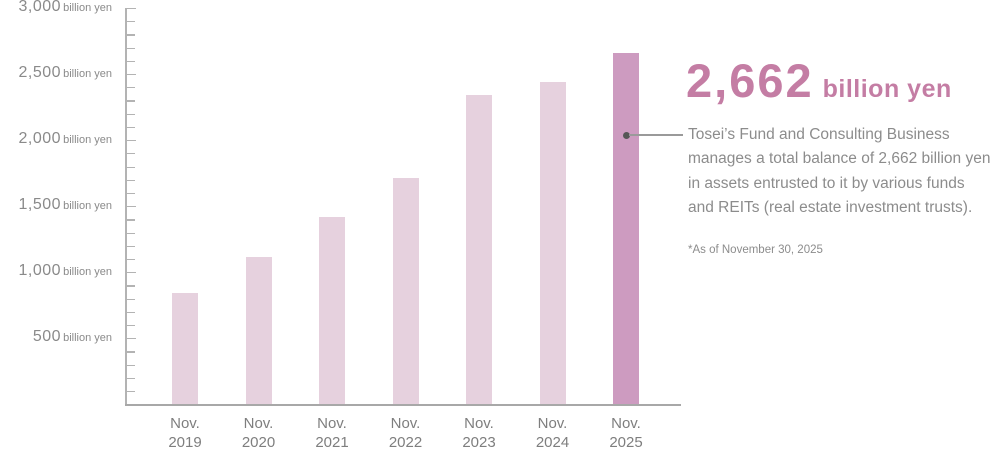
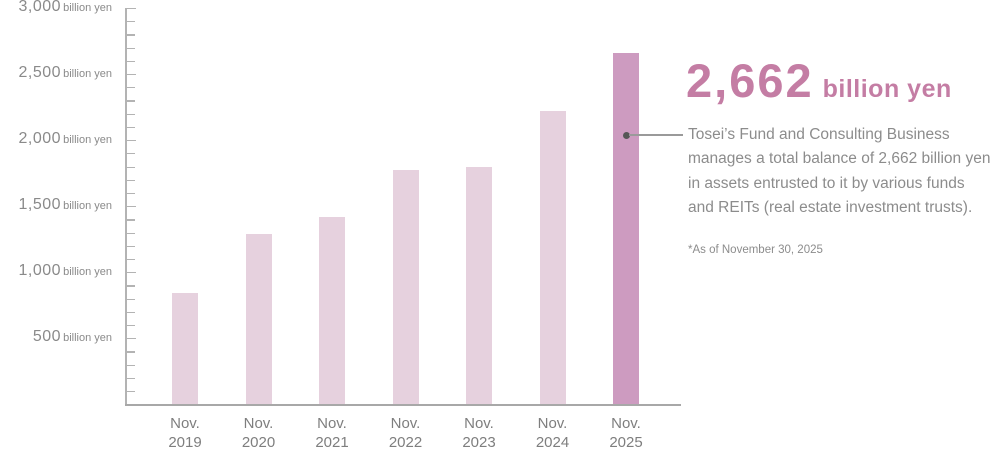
Nov. 2020: 1120 -> 1290
Nov. 2022: 1720 -> 1770
Nov. 2023: 2340 -> 1800
Nov. 2024: 2440 -> 2220
